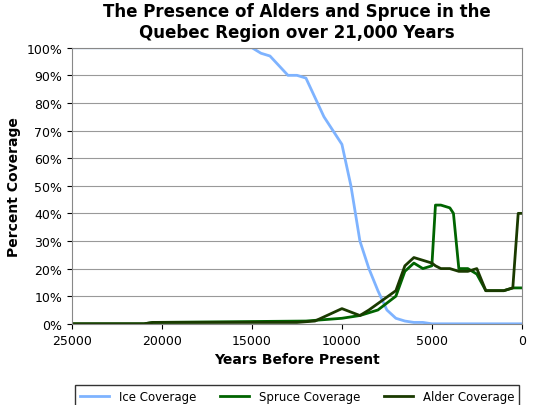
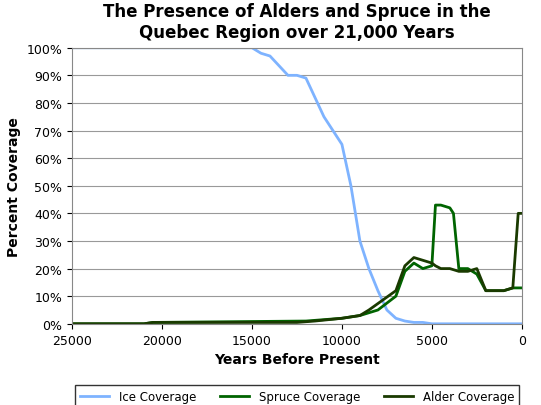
Alder Coverage/10000: 5.5% -> 2.0%
